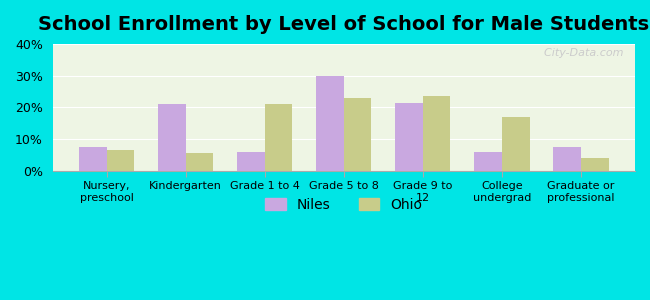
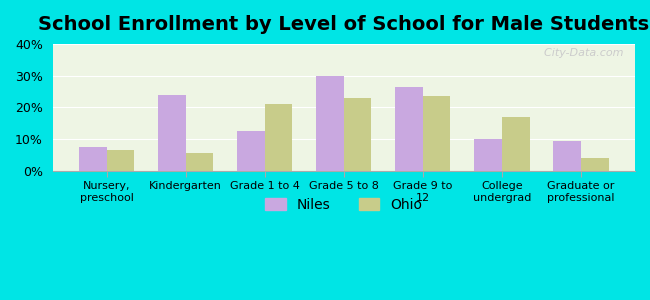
Niles/Kindergarten: 21.0% -> 24.0%
Niles/Grade 1 to 4: 6.0% -> 12.5%
Niles/Grade 9 to 12: 21.5% -> 26.5%
Niles/College undergrad: 6.0% -> 10.0%
Niles/Graduate or professional: 7.5% -> 9.5%
